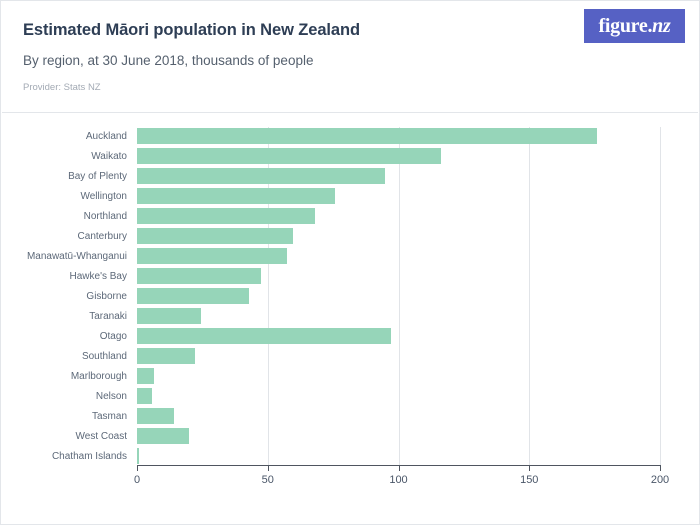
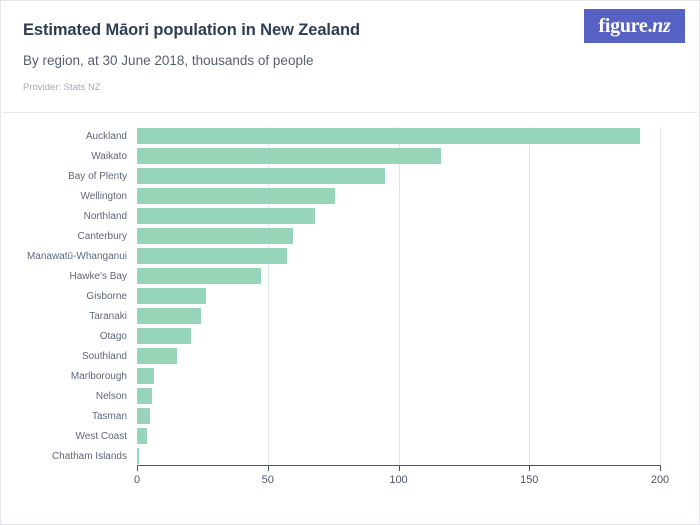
Auckland: 176 -> 192
Gisborne: 43 -> 26
Otago: 97 -> 21
Southland: 22 -> 15
Tasman: 14 -> 5
West Coast: 20 -> 4
